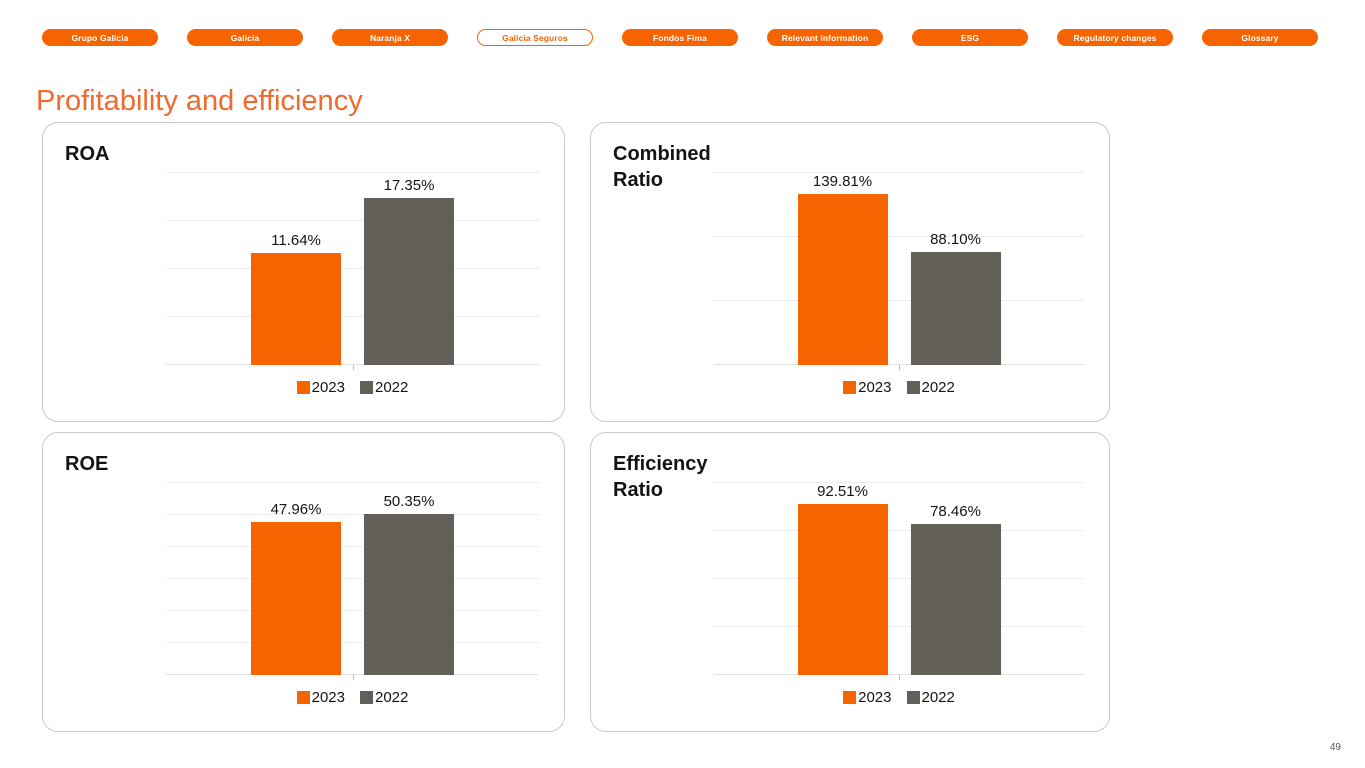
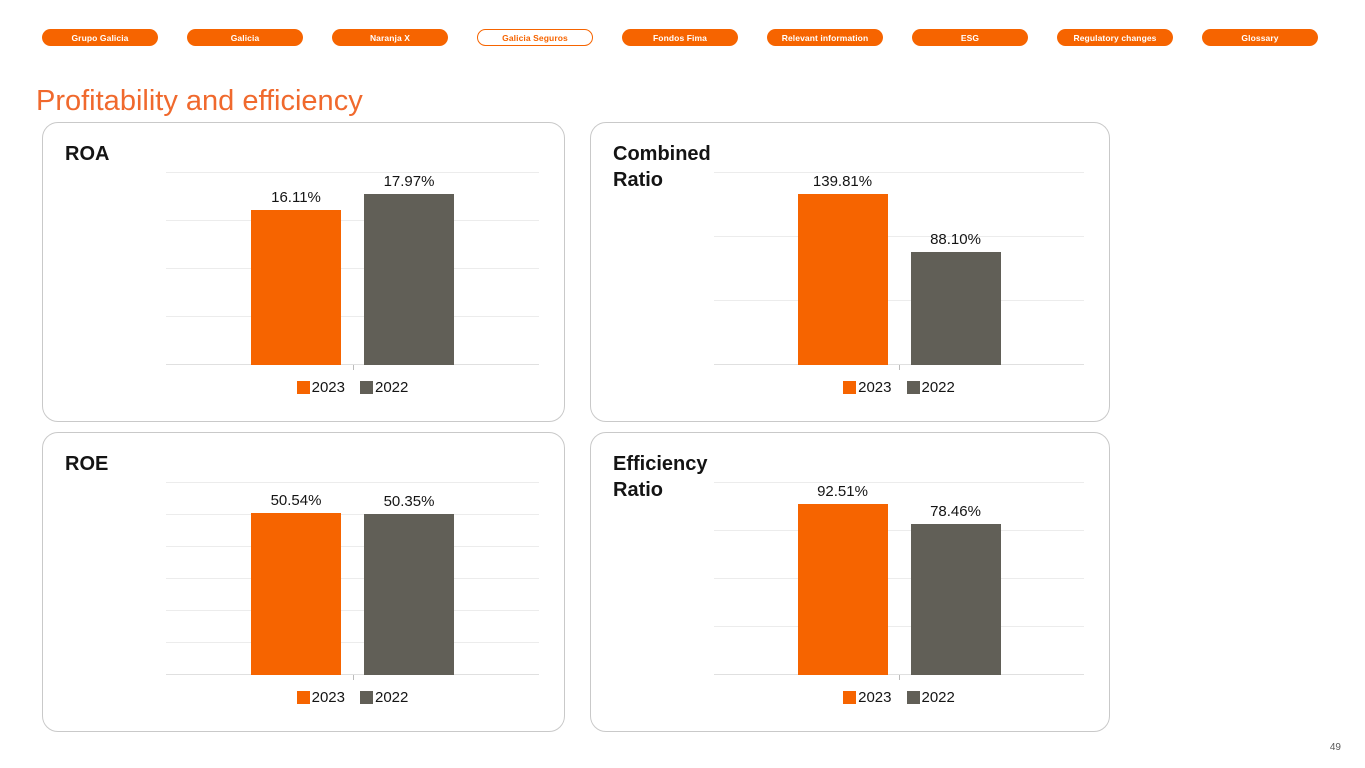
ROA/2023: 11.64% -> 16.11%
ROA/2022: 17.35% -> 17.97%
ROE/2023: 47.96% -> 50.54%
